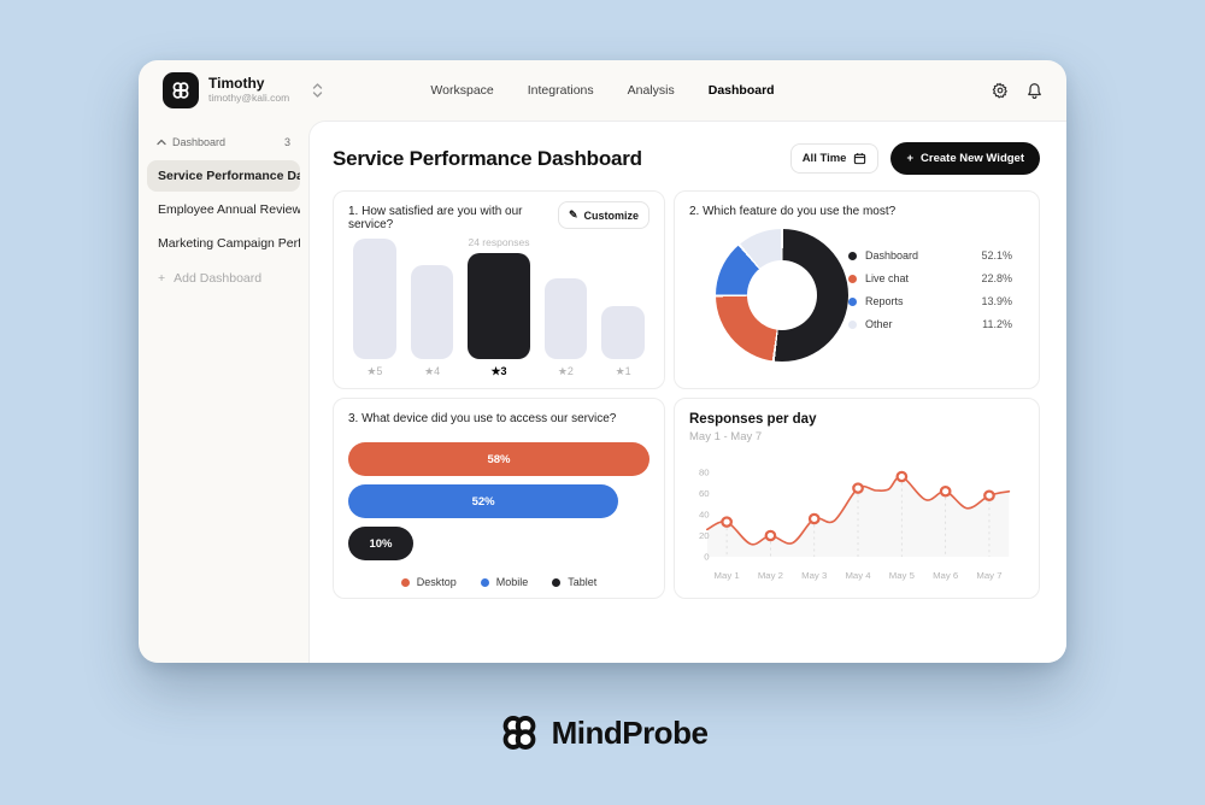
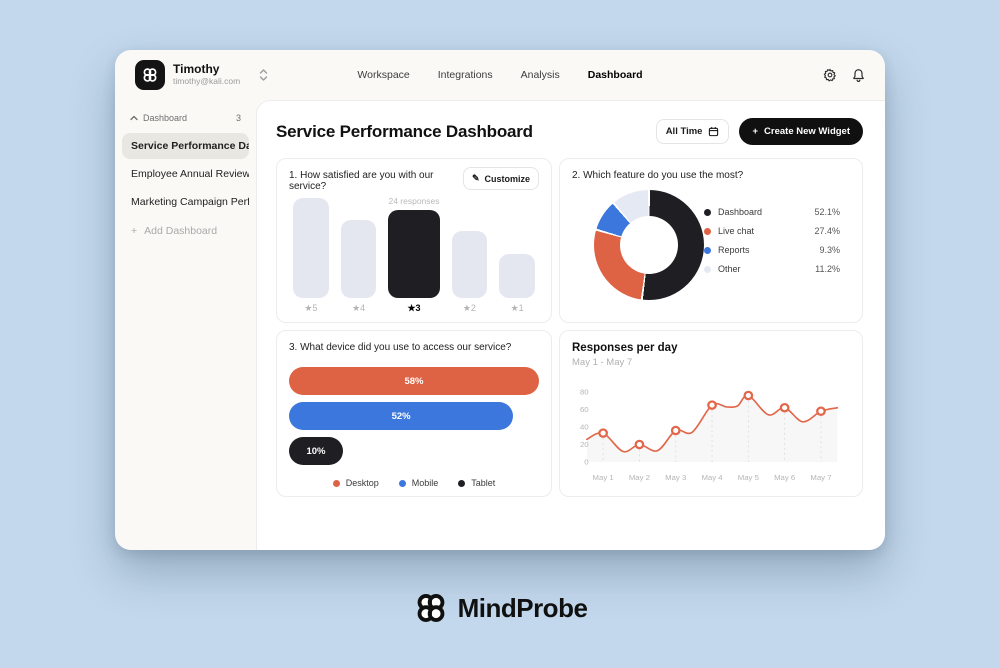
2. Which feature do you use the most?/Live chat: 22.8% -> 27.4%
2. Which feature do you use the most?/Reports: 13.9% -> 9.3%
